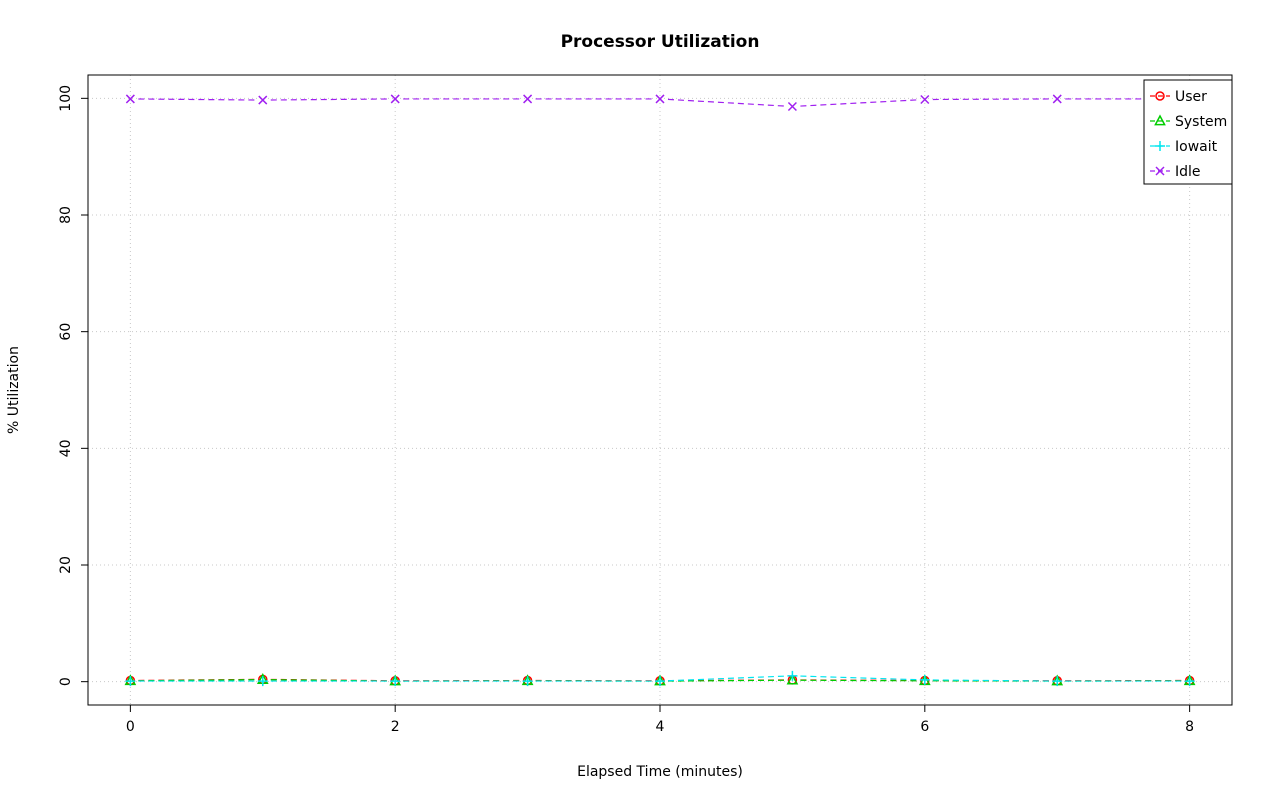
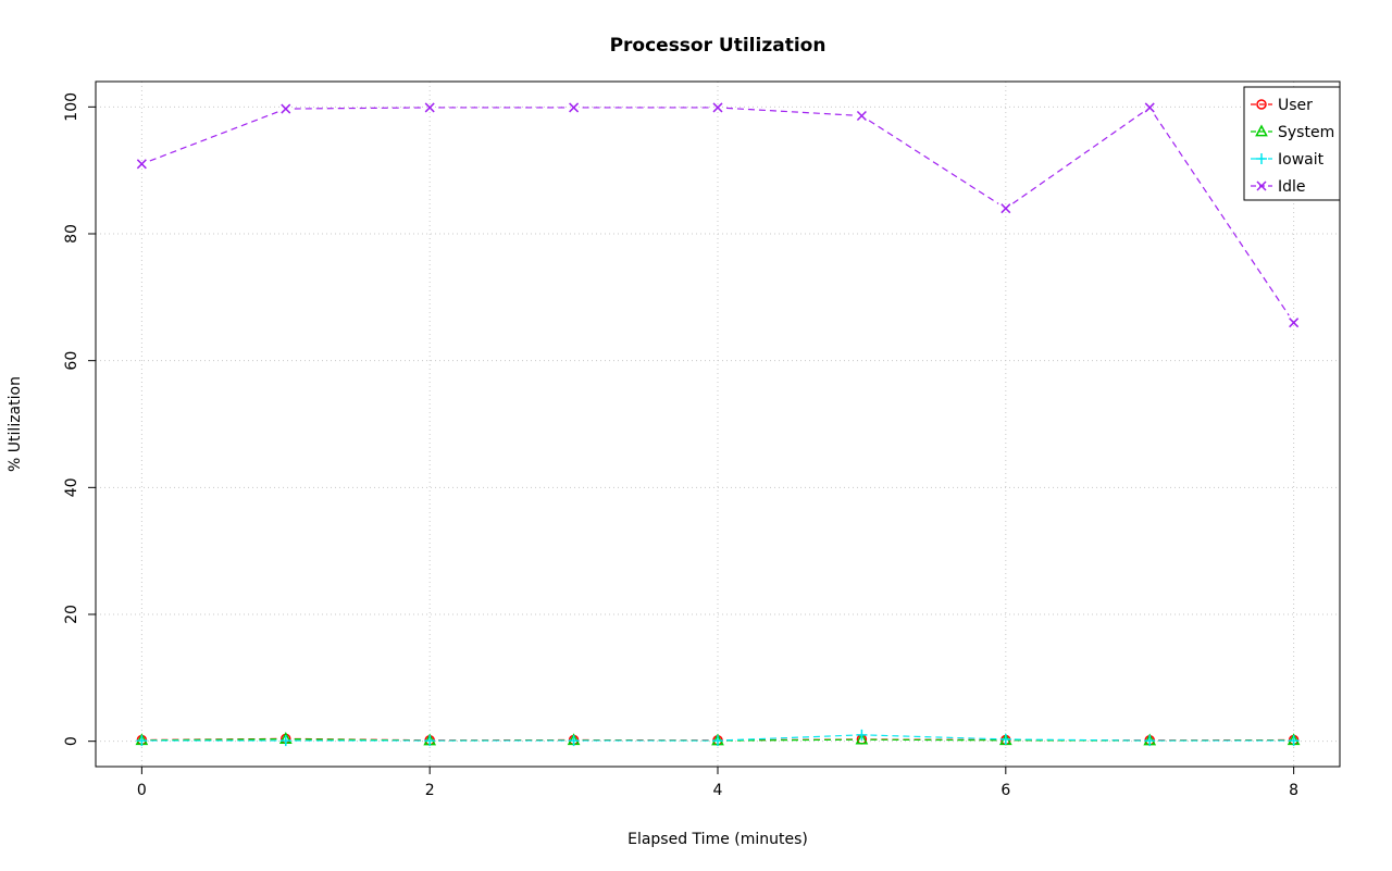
Idle/0: 100 -> 91
Idle/6: 100 -> 84
Idle/8: 100 -> 66
